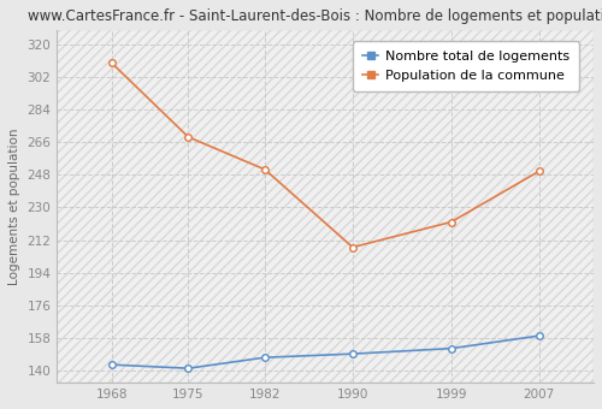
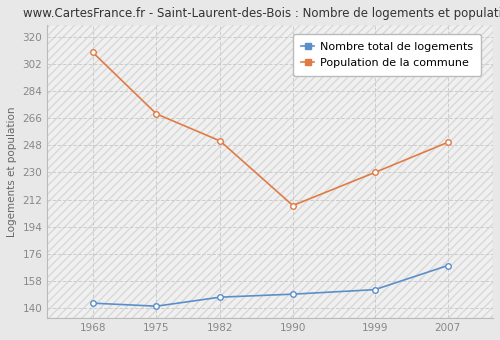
Population de la commune/1999: 222 -> 230
Nombre total de logements/2007: 159 -> 168
